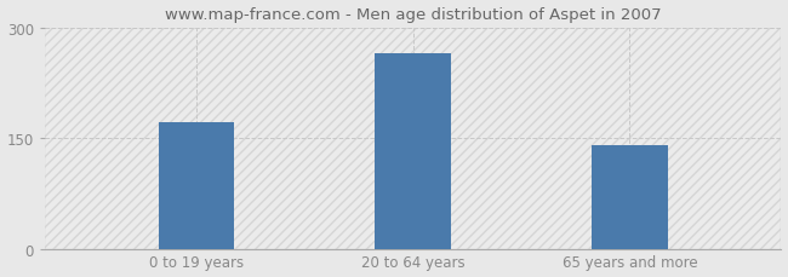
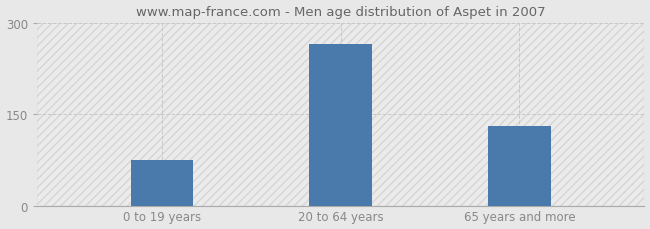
0 to 19 years: 172 -> 75
65 years and more: 140 -> 130
